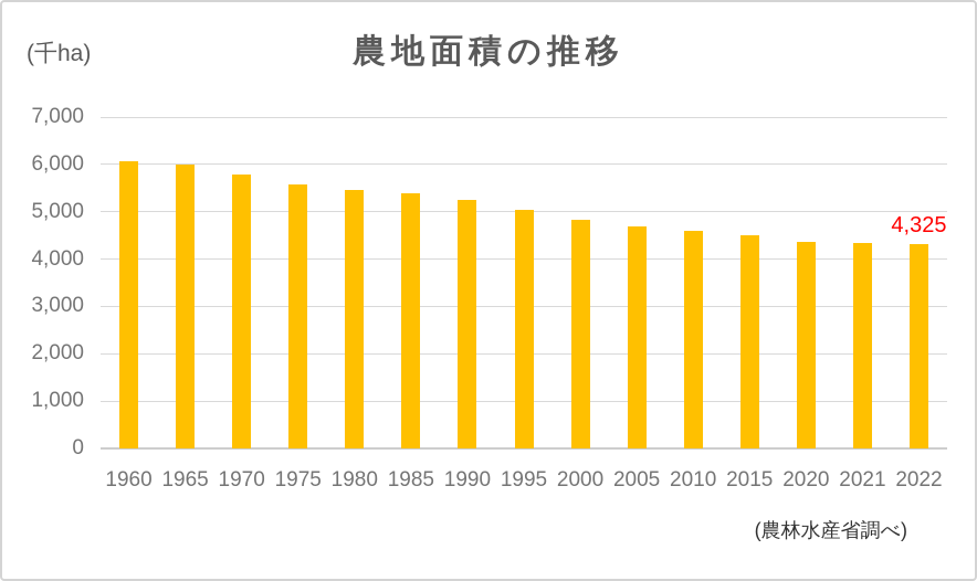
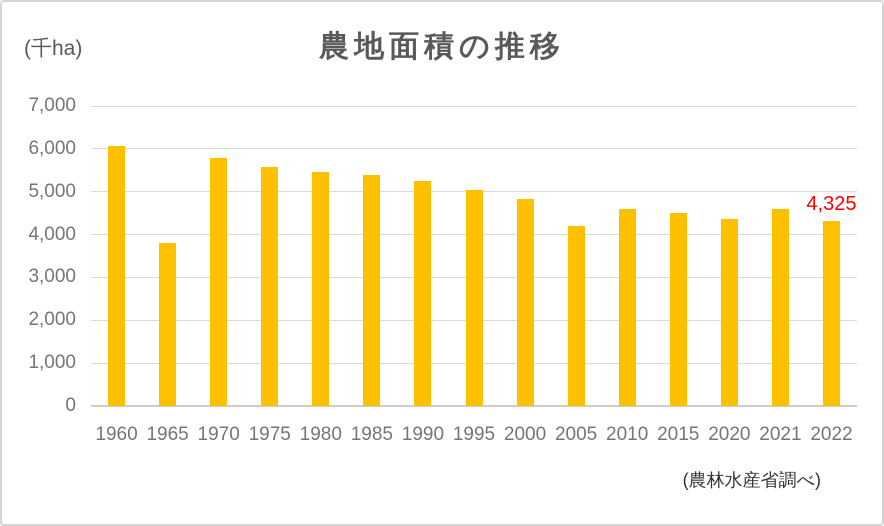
1965: 6000 -> 3800
2005: 4700 -> 4200
2021: 4300 -> 4600
